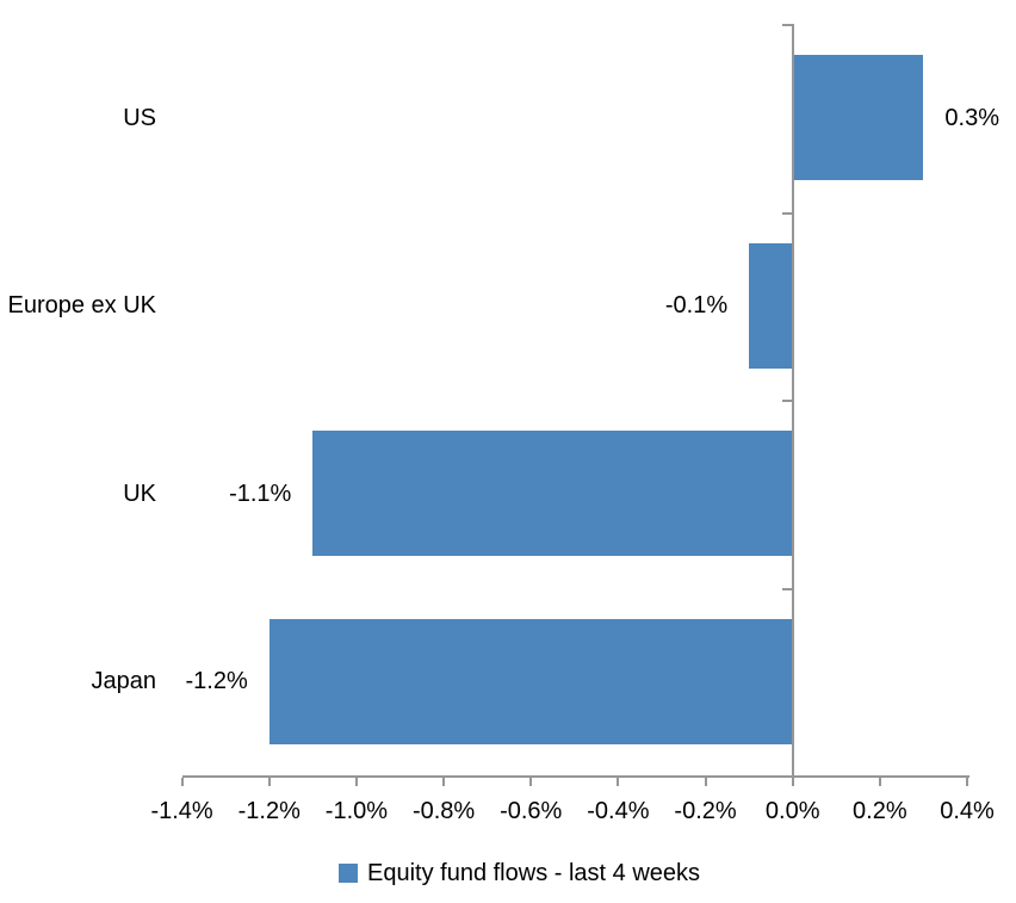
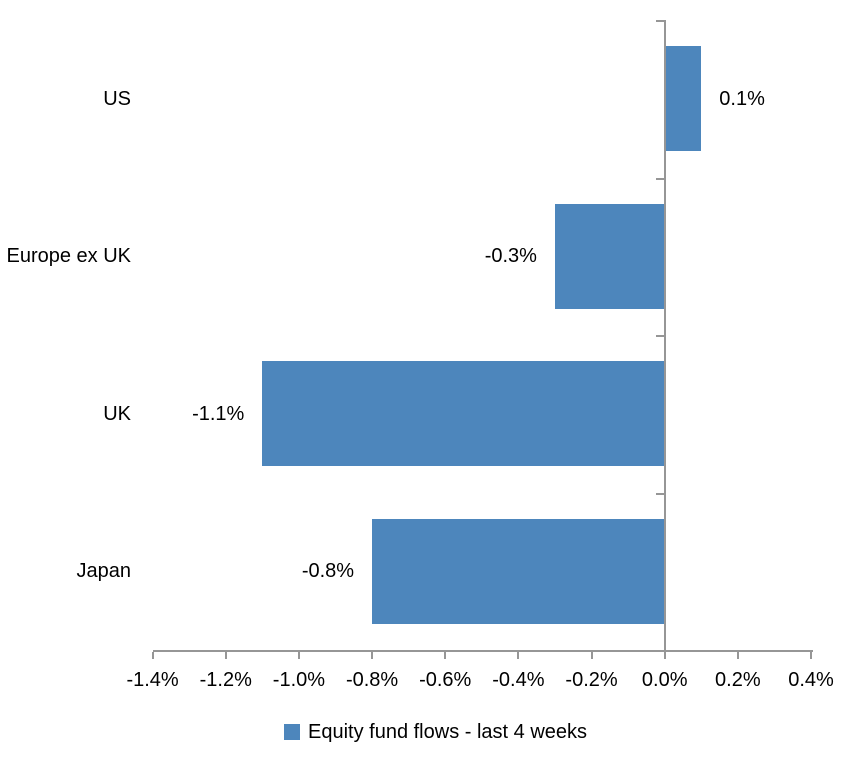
US: 0.3% -> 0.1%
Europe ex UK: -0.1% -> -0.3%
Japan: -1.2% -> -0.8%
